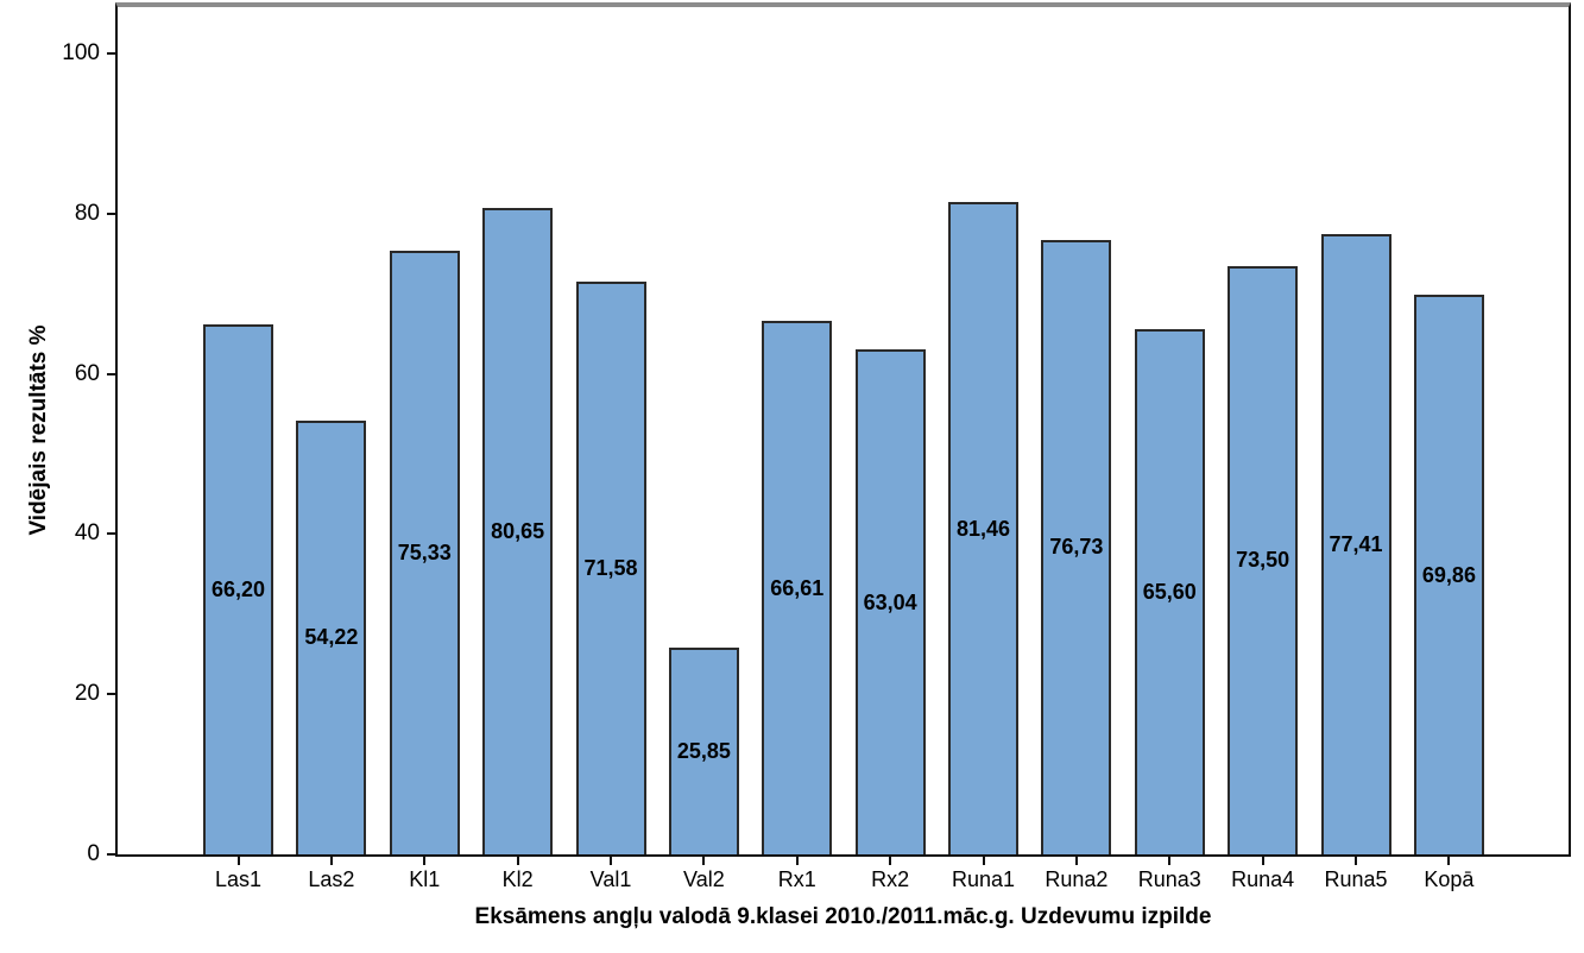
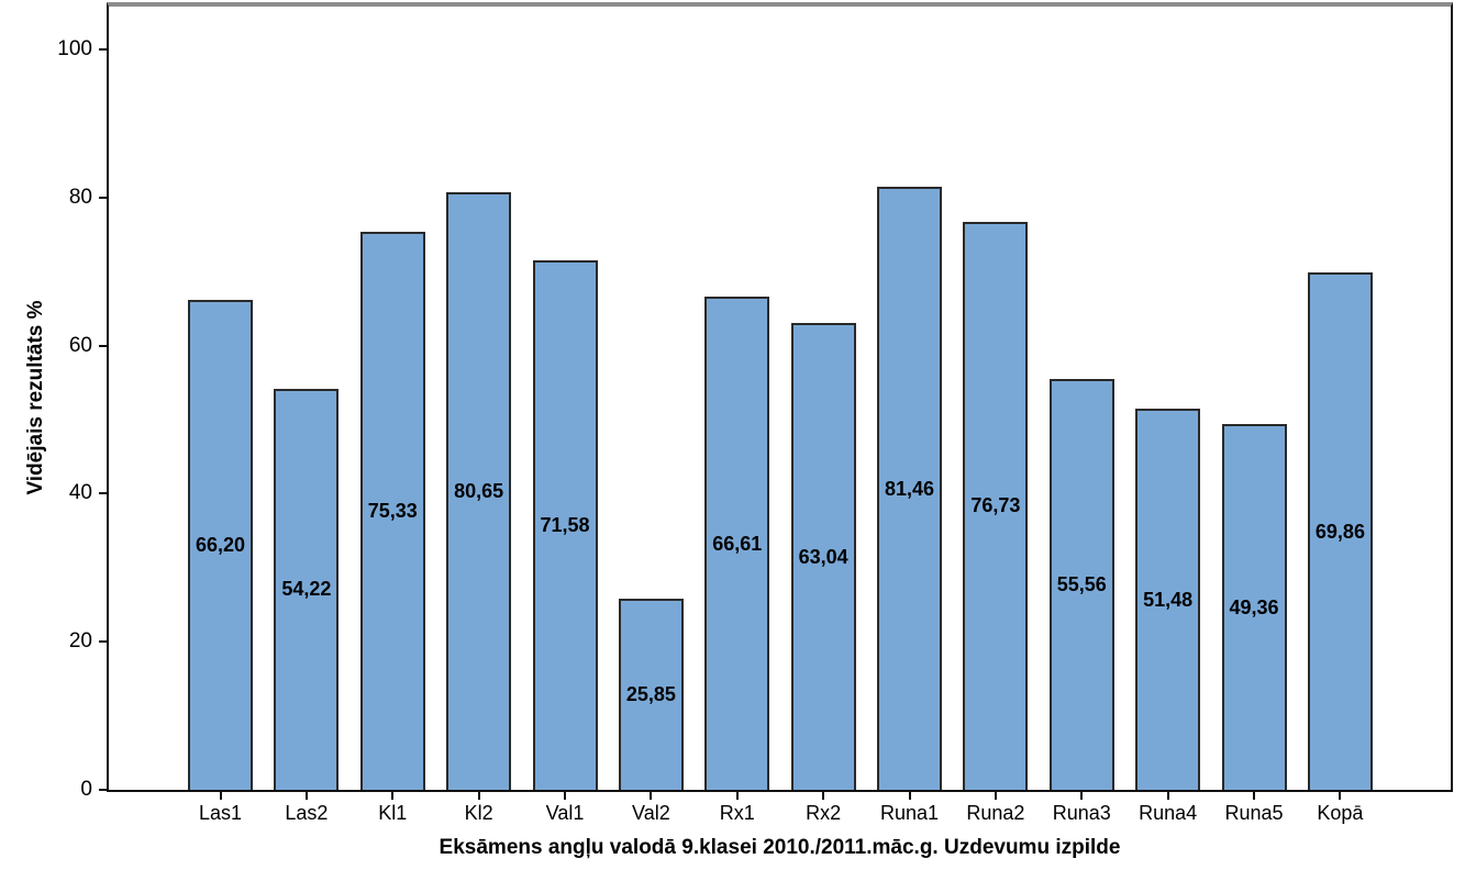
Runa3: 65,60 -> 55,56
Runa4: 73,50 -> 51,48
Runa5: 77,41 -> 49,36
